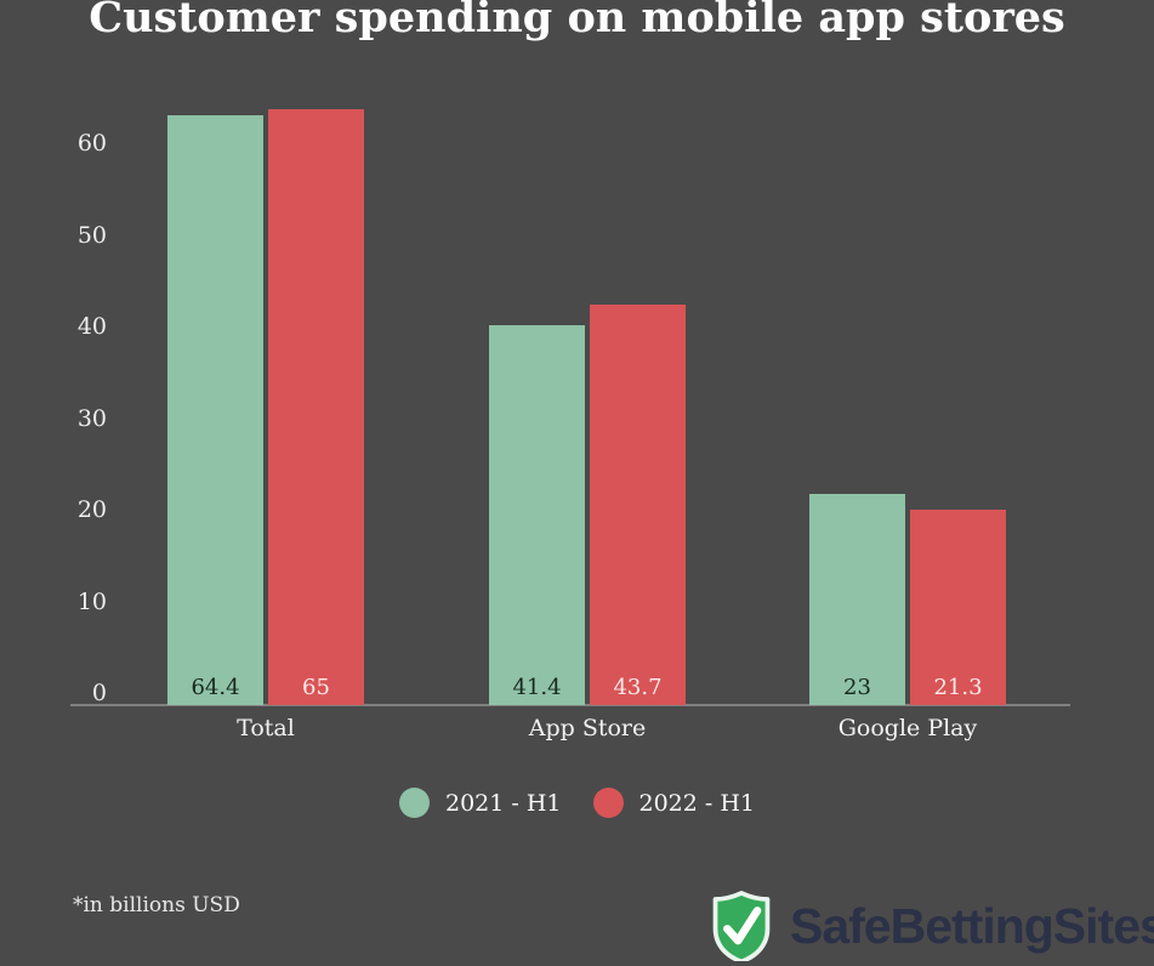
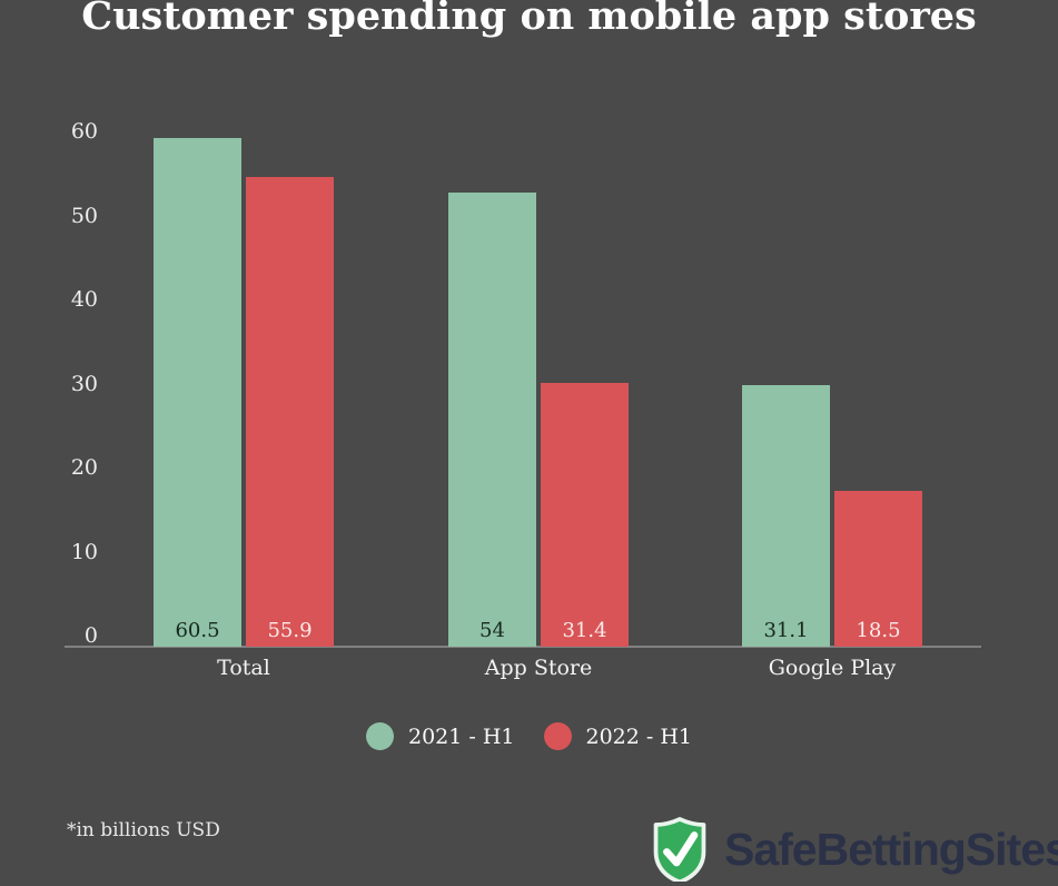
2021 - H1/Total: 64.4 -> 60.5
2022 - H1/Total: 65 -> 55.9
2021 - H1/App Store: 41.4 -> 54
2022 - H1/App Store: 43.7 -> 31.4
2021 - H1/Google Play: 23 -> 31.1
2022 - H1/Google Play: 21.3 -> 18.5
